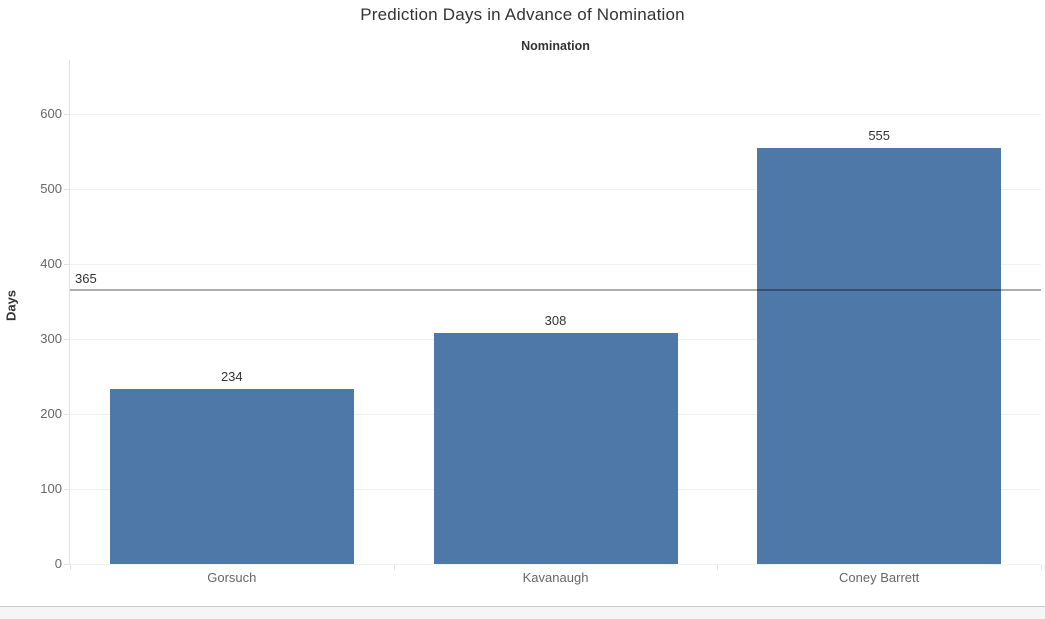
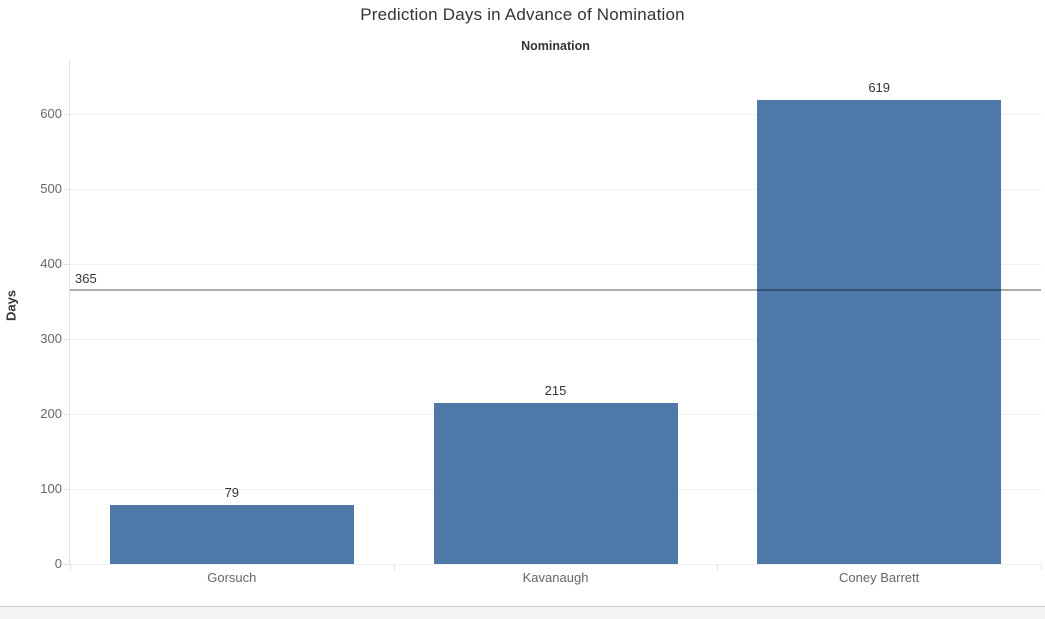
Gorsuch: 234 -> 79
Kavanaugh: 308 -> 215
Coney Barrett: 555 -> 619
